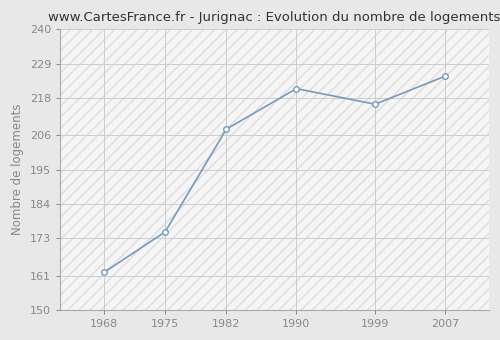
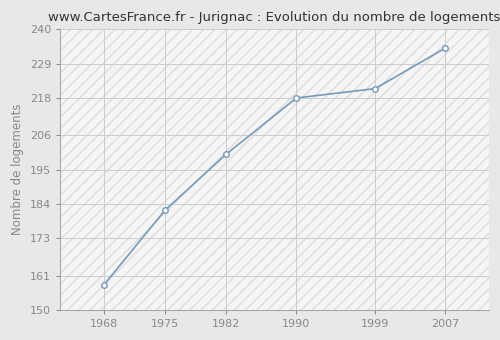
1968: 162 -> 158
1975: 175 -> 182
1982: 208 -> 200
1990: 221 -> 218
1999: 216 -> 221
2007: 225 -> 234
